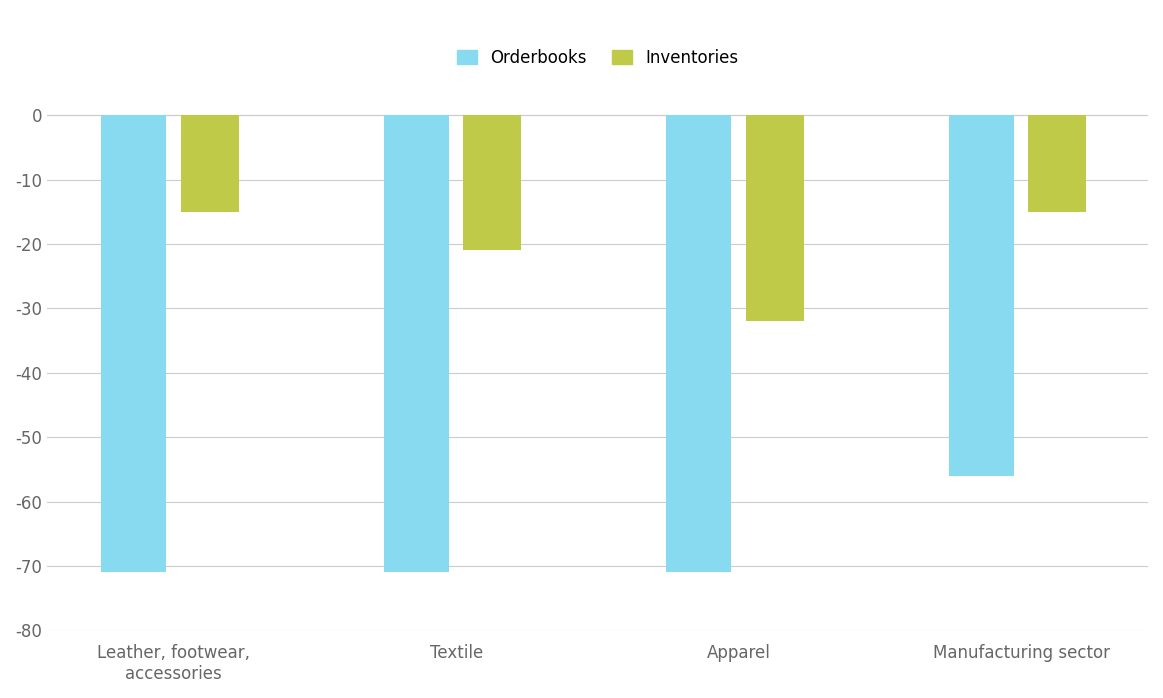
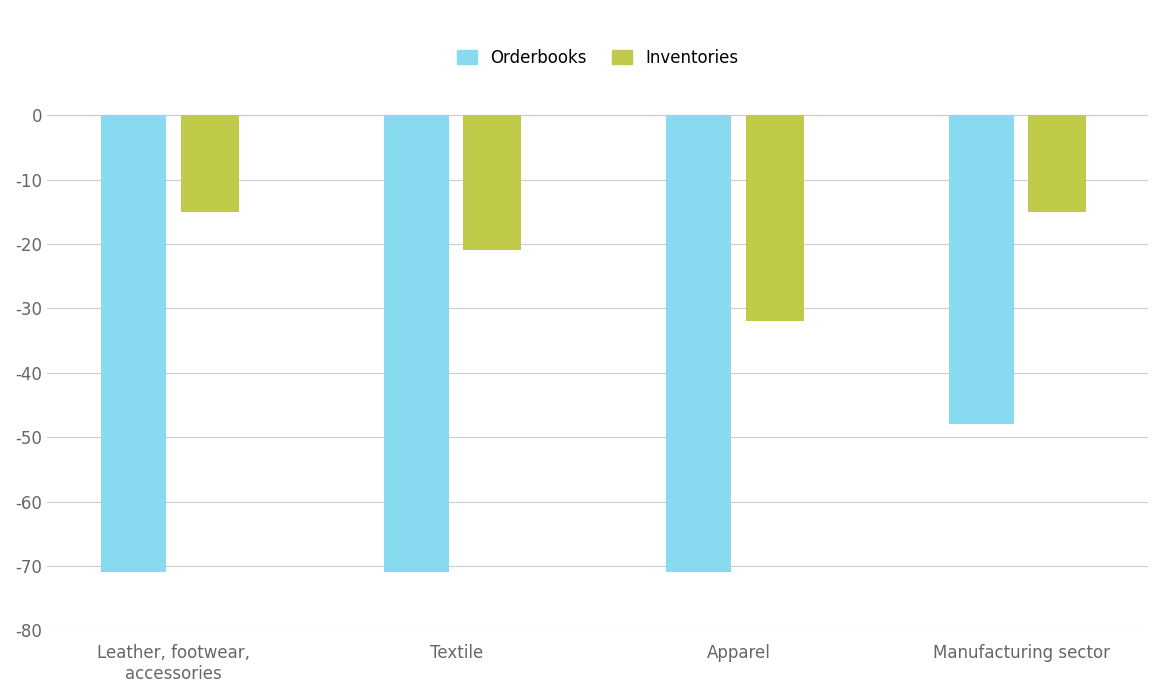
Orderbooks/Manufacturing sector: -56 -> -48
